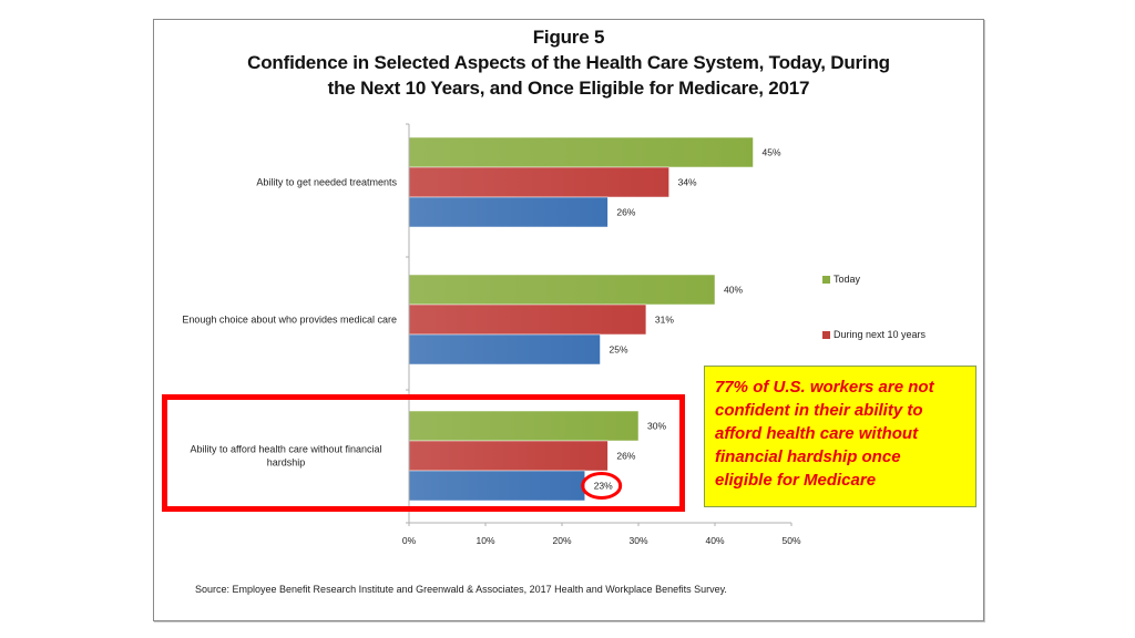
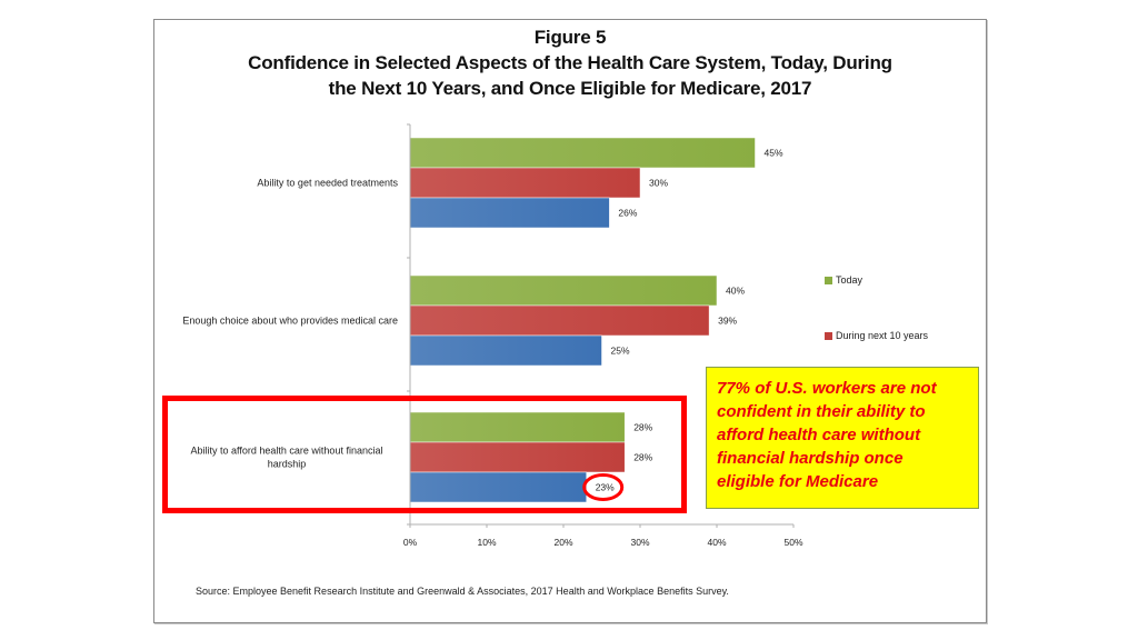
During next 10 years/Ability to get needed treatments: 34% -> 30%
During next 10 years/Enough choice about who provides medical care: 31% -> 39%
Today/Ability to afford health care without financial hardship: 30% -> 28%
During next 10 years/Ability to afford health care without financial hardship: 26% -> 28%
